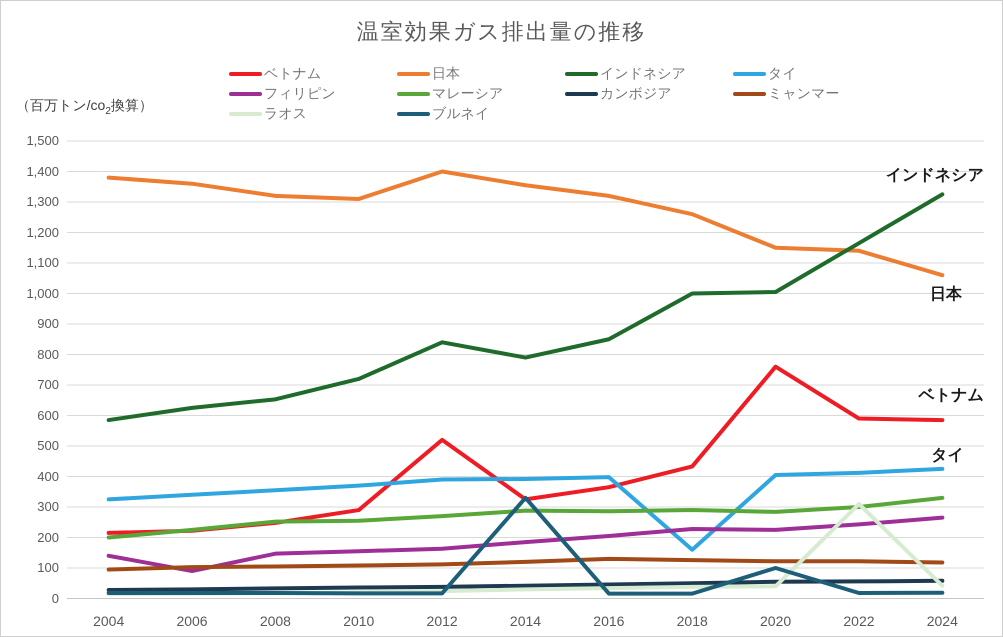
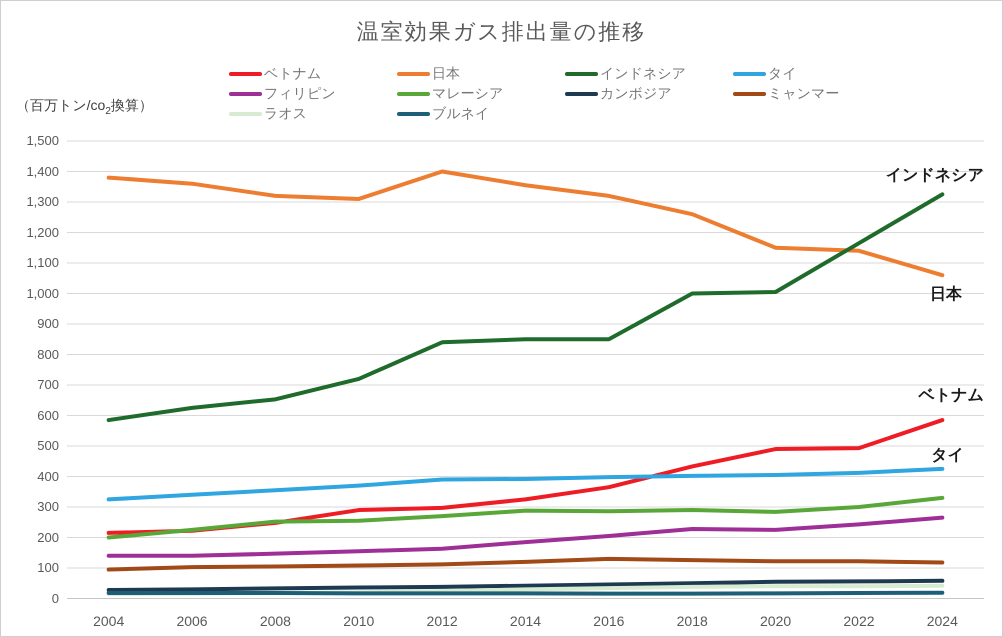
フィリピン/2006: 90 -> 140
ベトナム/2012: 520 -> 300
インドネシア/2014: 790 -> 850
ブルネイ/2014: 330 -> 20
タイ/2018: 160 -> 400
ベトナム/2020: 760 -> 490
ブルネイ/2020: 100 -> 20
ベトナム/2022: 590 -> 490
ラオス/2022: 310 -> 40
